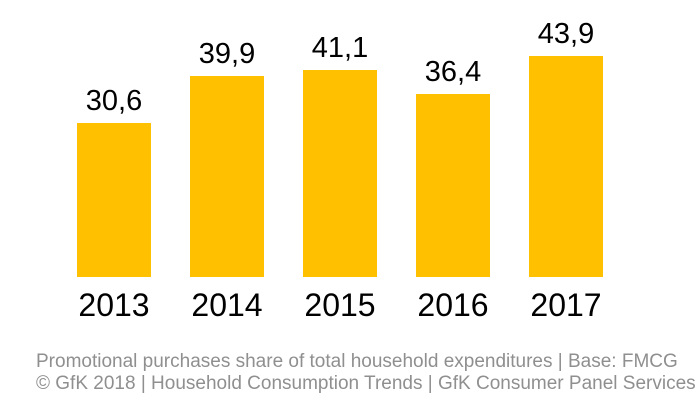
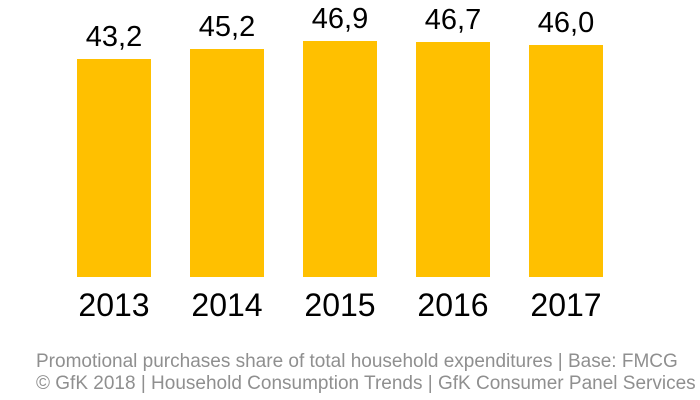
2013: 30,6 -> 43,2
2014: 39,9 -> 45,2
2015: 41,1 -> 46,9
2016: 36,4 -> 46,7
2017: 43,9 -> 46,0
